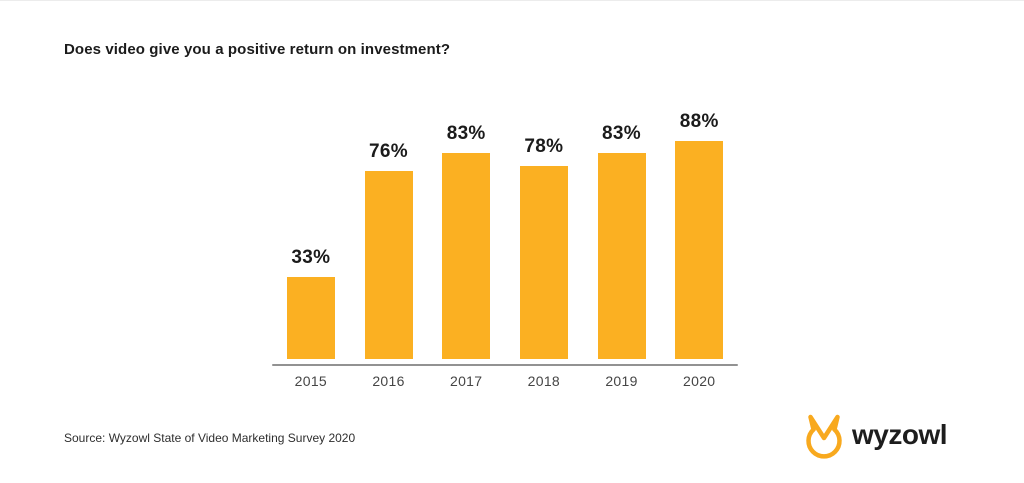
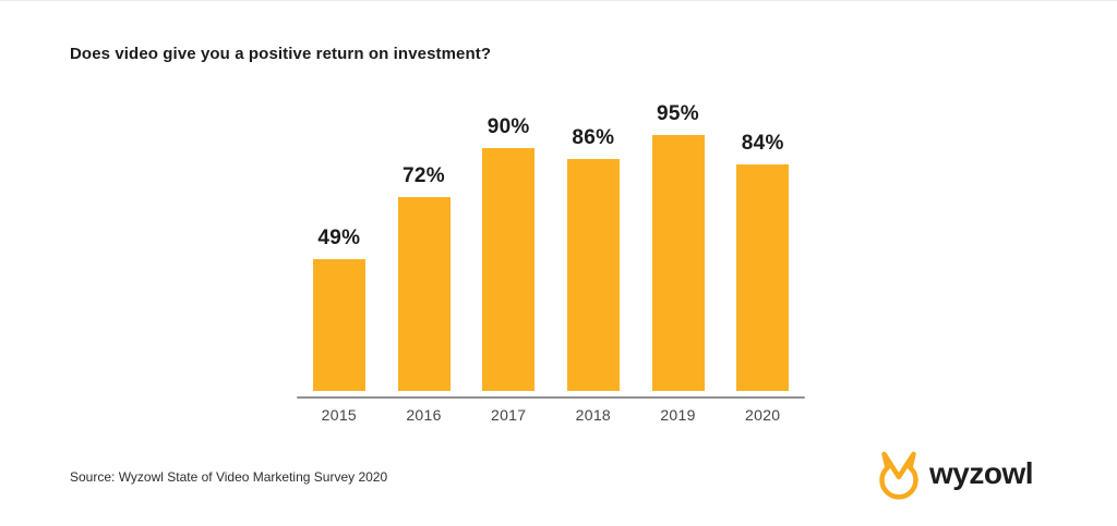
2015: 33% -> 49%
2016: 76% -> 72%
2017: 83% -> 90%
2018: 78% -> 86%
2019: 83% -> 95%
2020: 88% -> 84%
